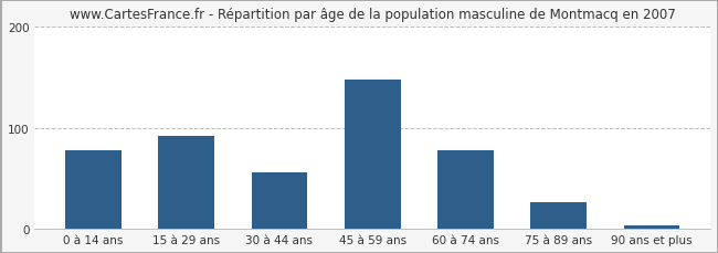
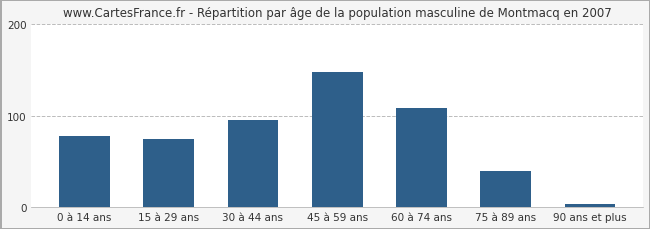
15 à 29 ans: 92 -> 75
30 à 44 ans: 56 -> 95
60 à 74 ans: 78 -> 108
75 à 89 ans: 26 -> 40
